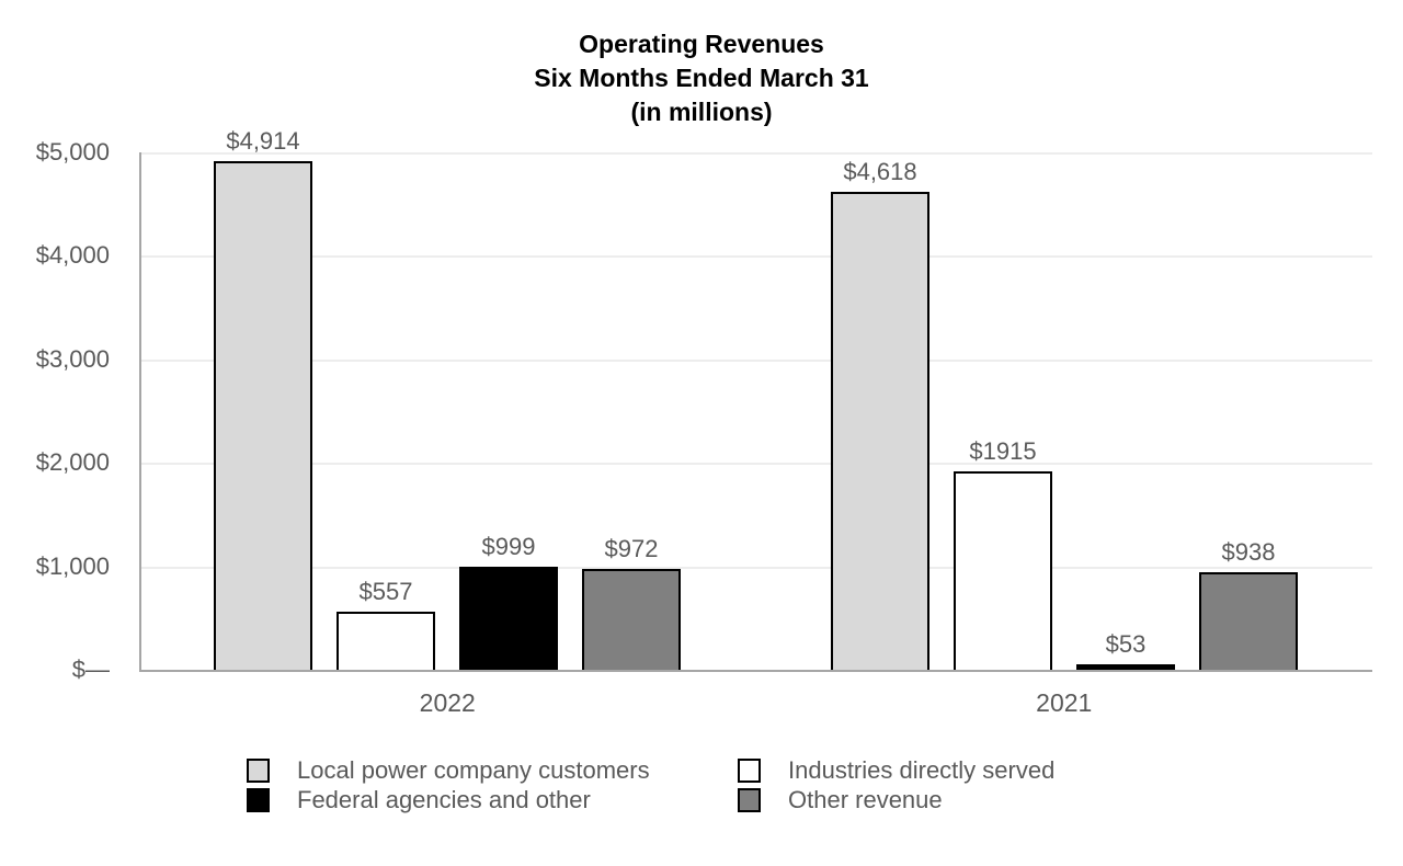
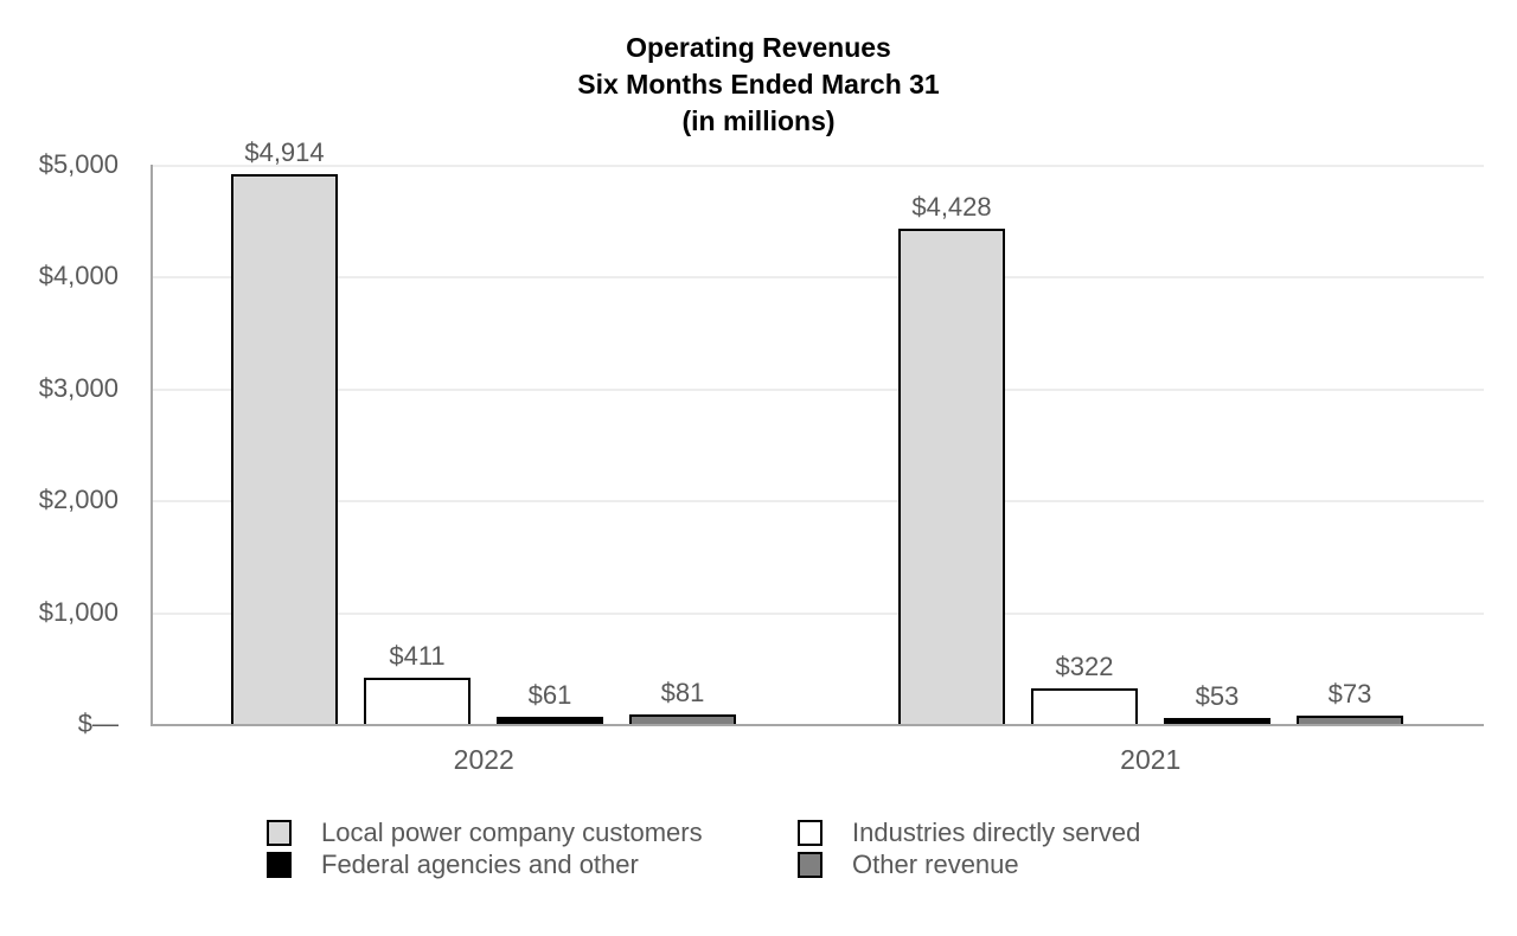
Industries directly served/2022: $557 -> $411
Federal agencies and other/2022: $999 -> $61
Other revenue/2022: $972 -> $81
Local power company customers/2021: $4,618 -> $4,428
Industries directly served/2021: $1915 -> $322
Other revenue/2021: $938 -> $73
